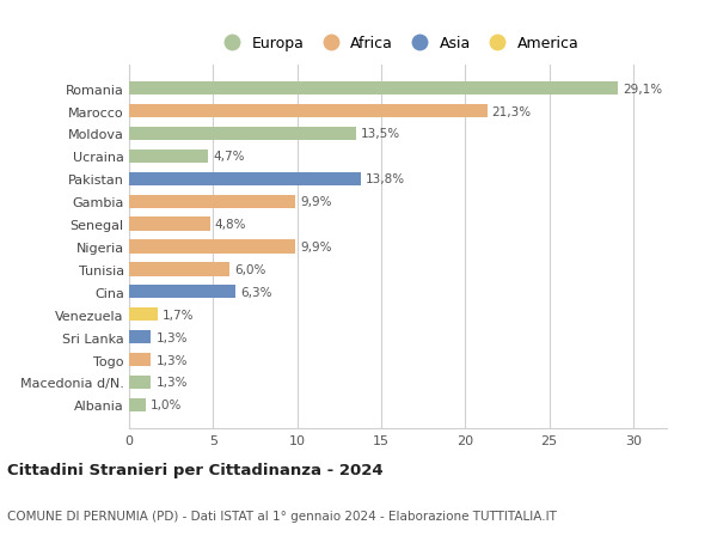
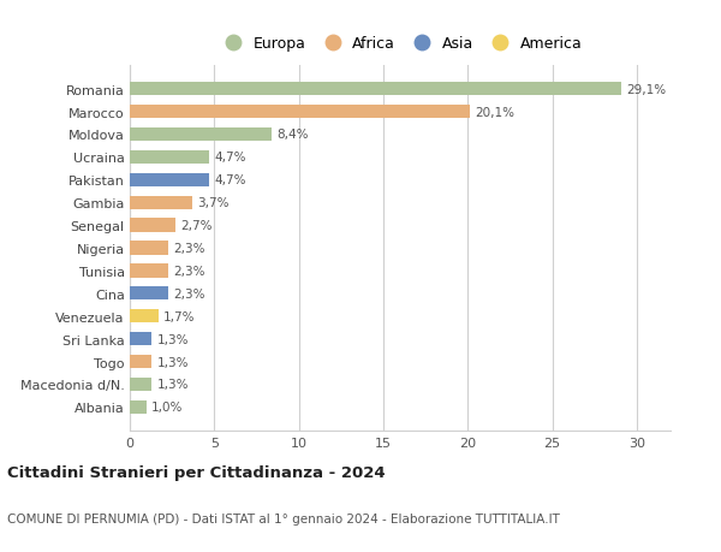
Marocco: 21,3% -> 20,1%
Moldova: 13,5% -> 8,4%
Pakistan: 13,8% -> 4,7%
Gambia: 9,9% -> 3,7%
Senegal: 4,8% -> 2,7%
Nigeria: 9,9% -> 2,3%
Tunisia: 6,0% -> 2,3%
Cina: 6,3% -> 2,3%
